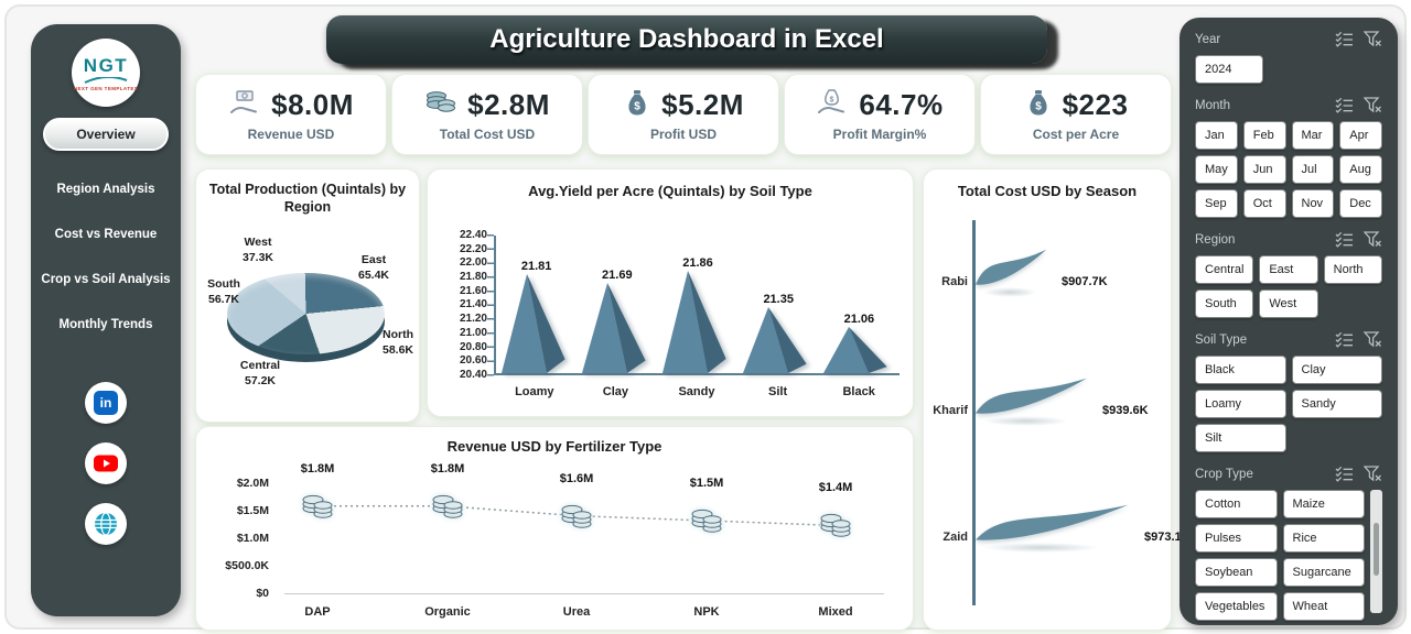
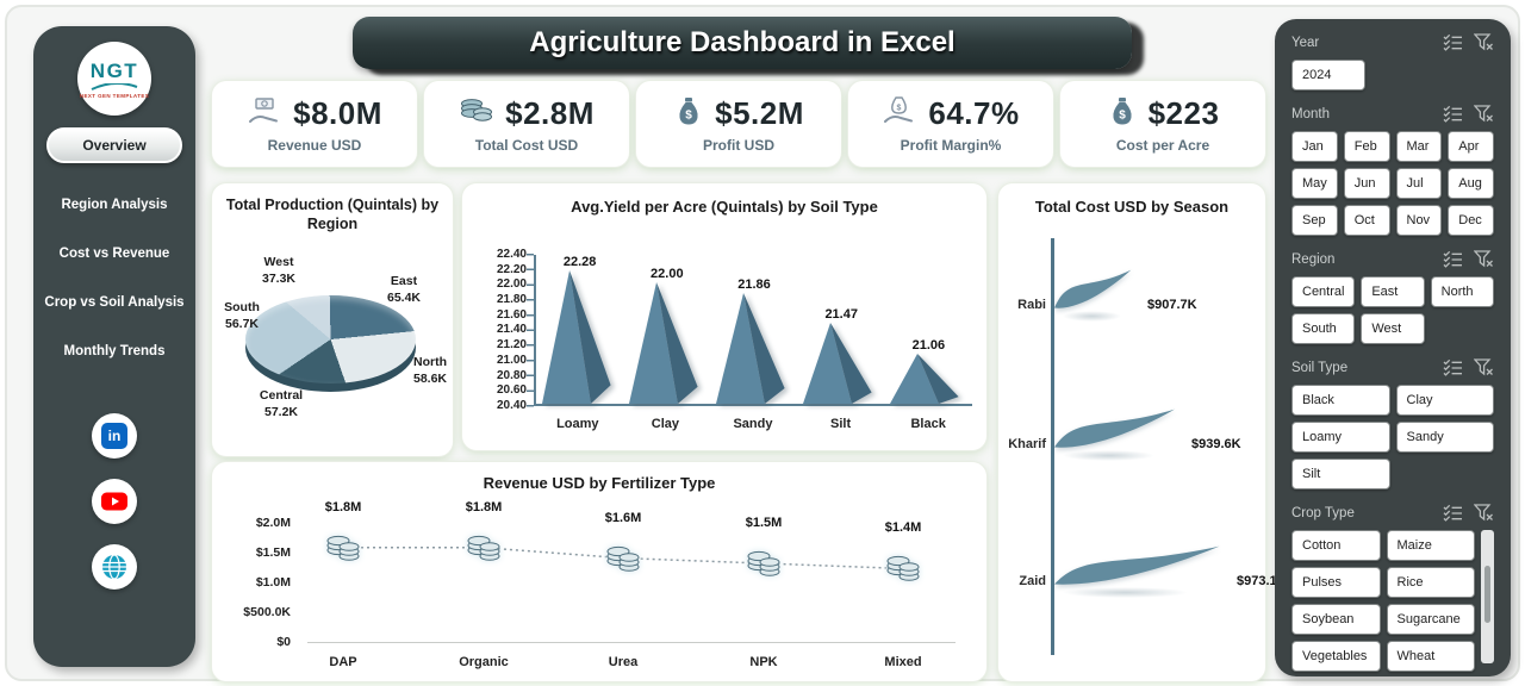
Avg.Yield per Acre (Quintals) by Soil Type/Loamy: 21.81 -> 22.28
Avg.Yield per Acre (Quintals) by Soil Type/Clay: 21.69 -> 22.00
Avg.Yield per Acre (Quintals) by Soil Type/Silt: 21.35 -> 21.47
